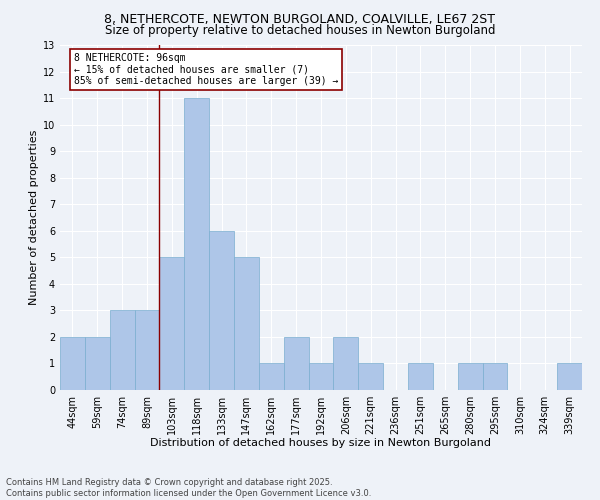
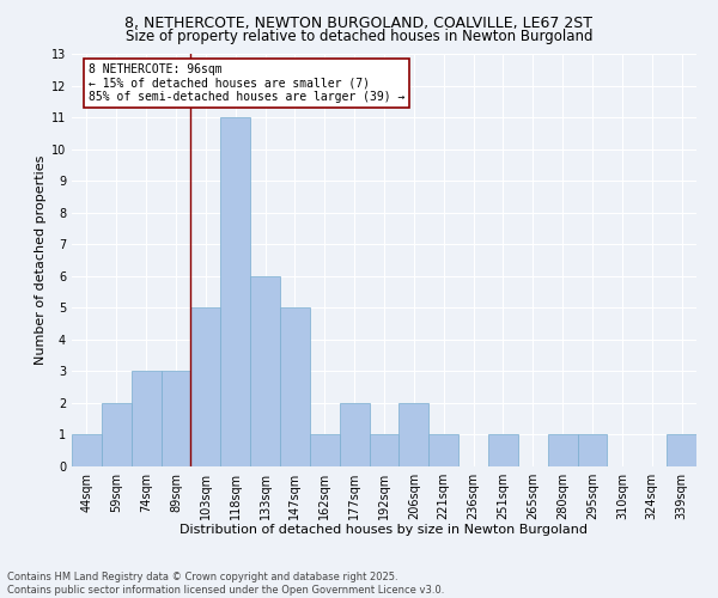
44sqm: 2 -> 1
